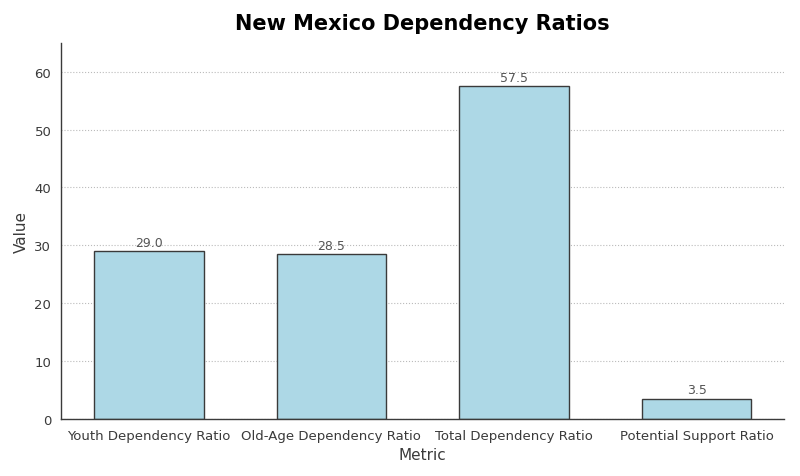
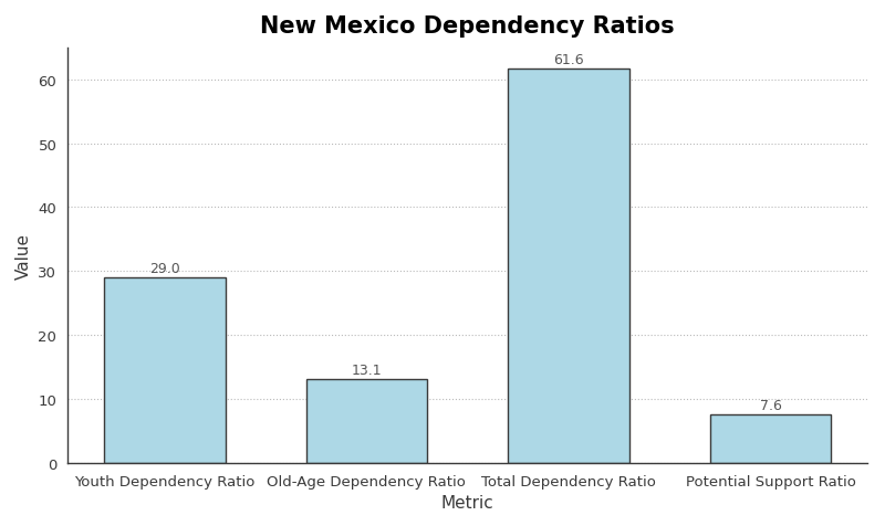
Old-Age Dependency Ratio: 28.5 -> 13.1
Total Dependency Ratio: 57.5 -> 61.6
Potential Support Ratio: 3.5 -> 7.6
